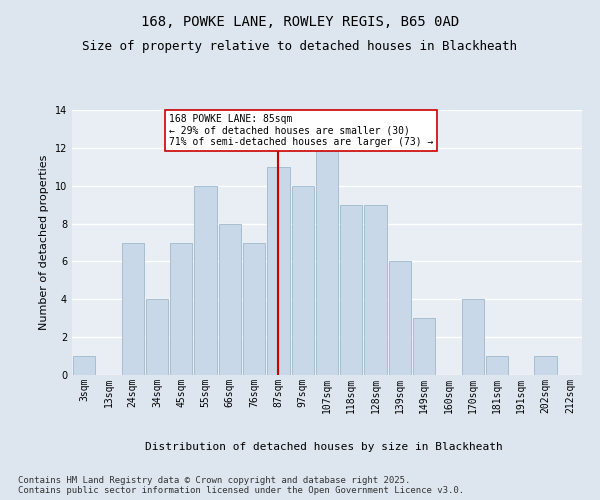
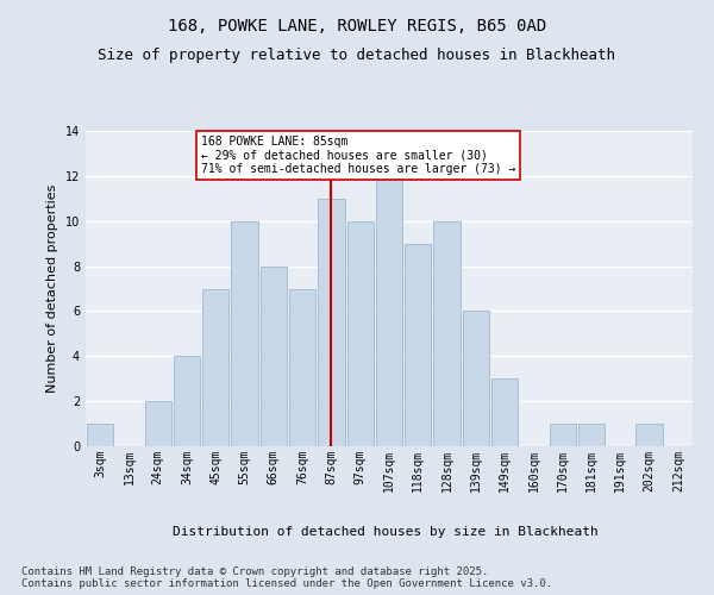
24sqm: 7 -> 2
128sqm: 9 -> 10
170sqm: 4 -> 1
